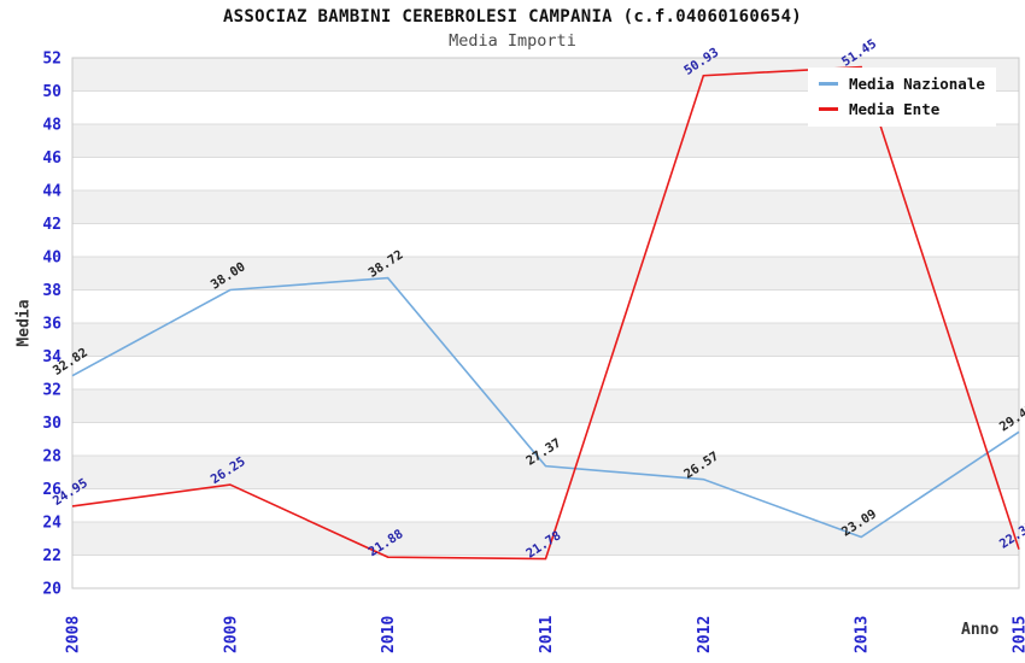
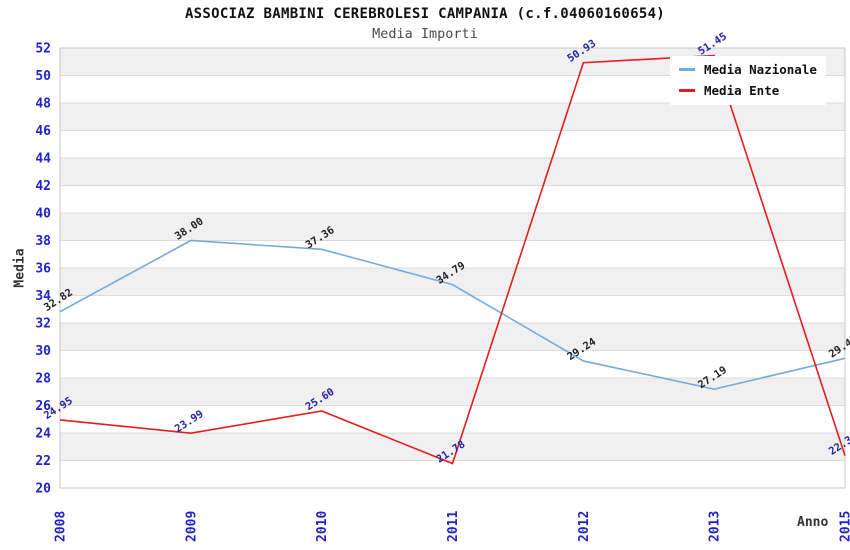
Media Ente/2009: 26.25 -> 23.99
Media Nazionale/2010: 38.72 -> 37.36
Media Ente/2010: 21.88 -> 25.60
Media Nazionale/2011: 27.37 -> 34.79
Media Nazionale/2012: 26.57 -> 29.24
Media Nazionale/2013: 23.09 -> 27.19
